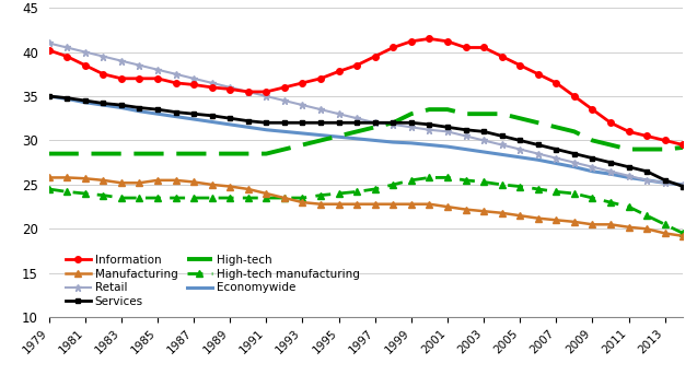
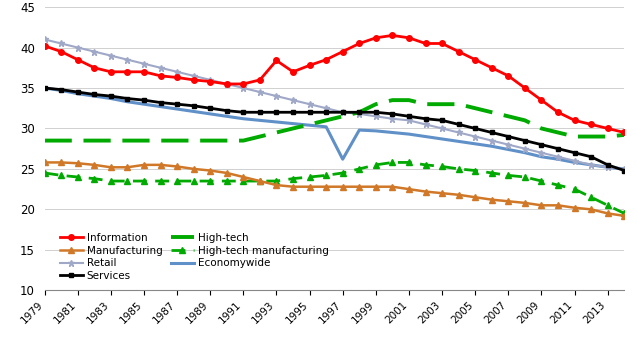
Information/1993: 36.5 -> 38.4
Economywide/1997: 30.0 -> 26.2
